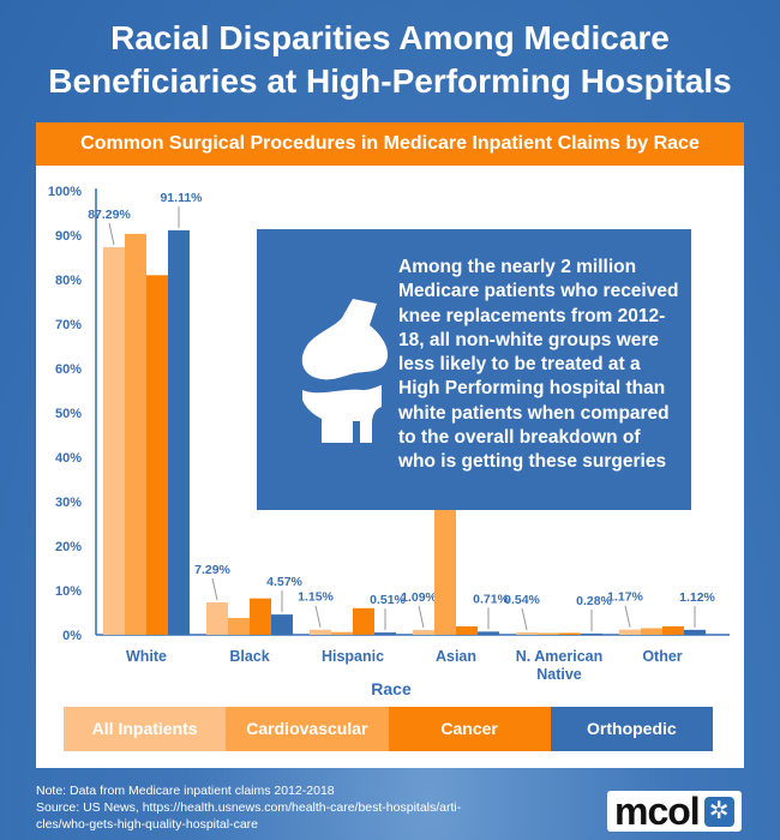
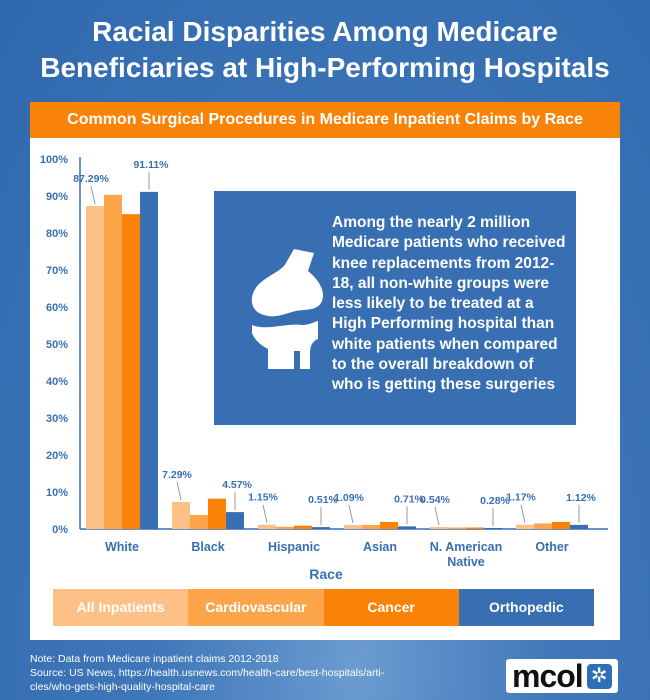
Cancer/White: 81% -> 85%
Cancer/Hispanic: 6% -> 1%
Cardiovascular/Asian: 29% -> 1%
